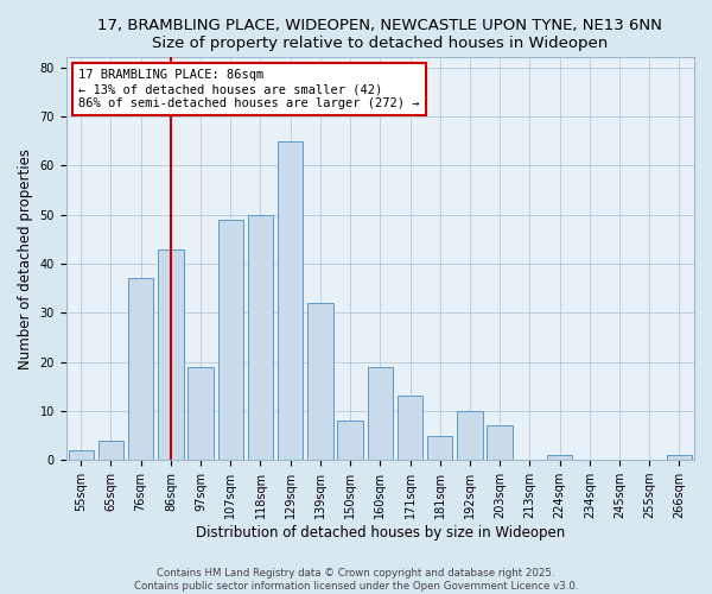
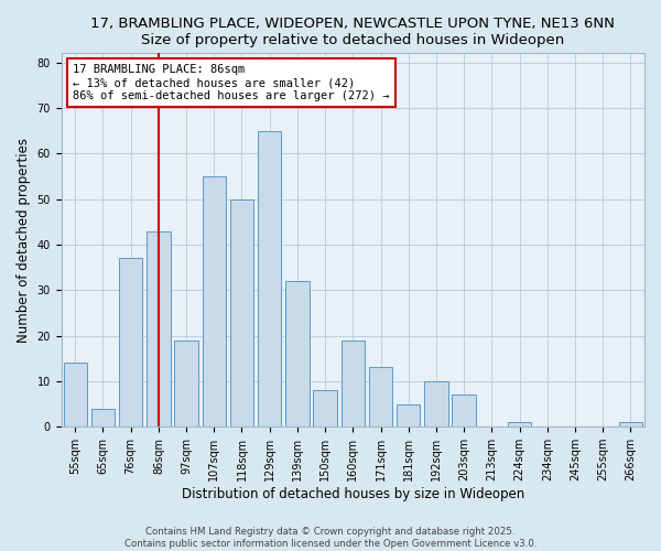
55sqm: 2 -> 14
107sqm: 49 -> 55
